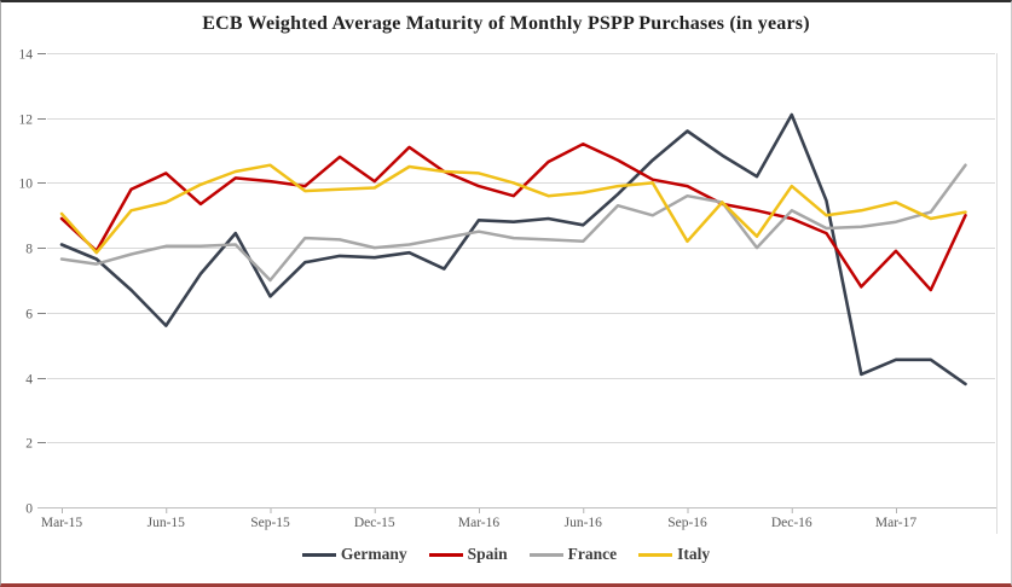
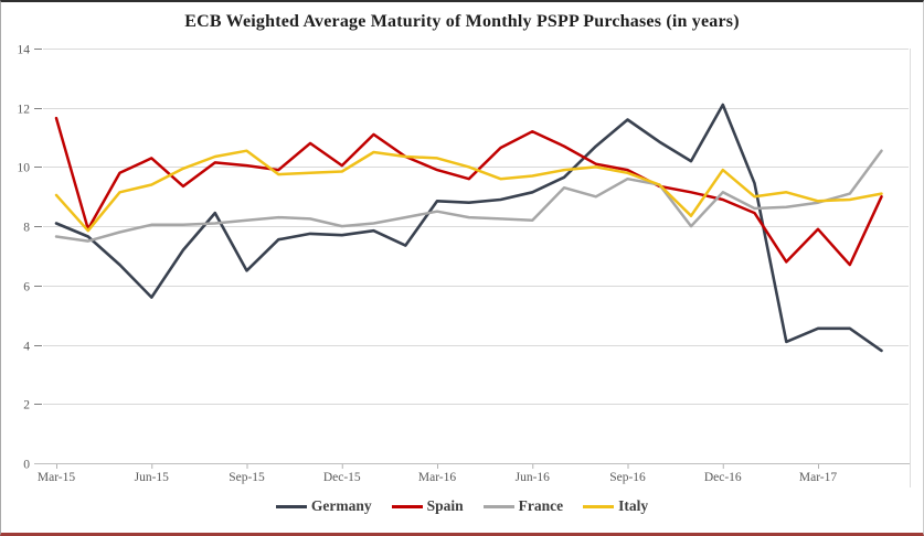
Spain/Mar-15: 8.9 -> 11.7
France/Sep-15: 7.0 -> 8.2
Germany/Jun-16: 8.7 -> 9.2
Italy/Sep-16: 8.2 -> 9.8
Italy/Mar-17: 9.4 -> 8.8
